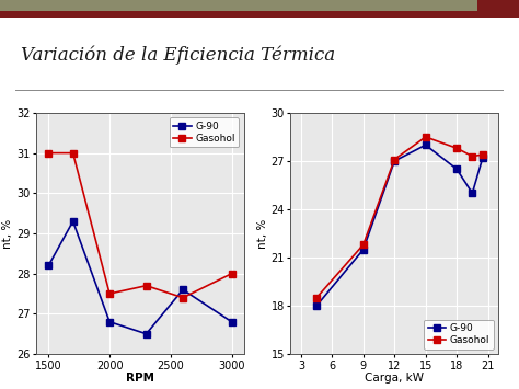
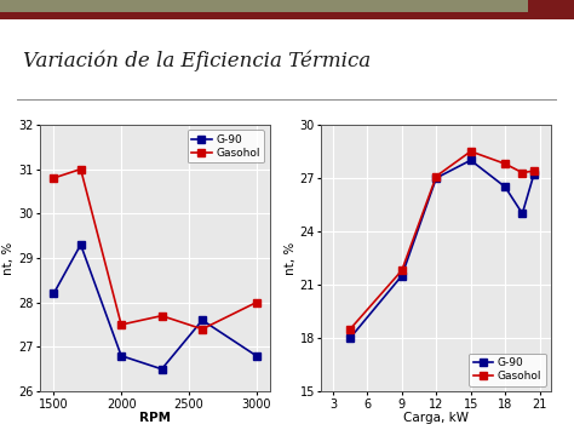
Gasohol/1500: 31.0 -> 30.8
